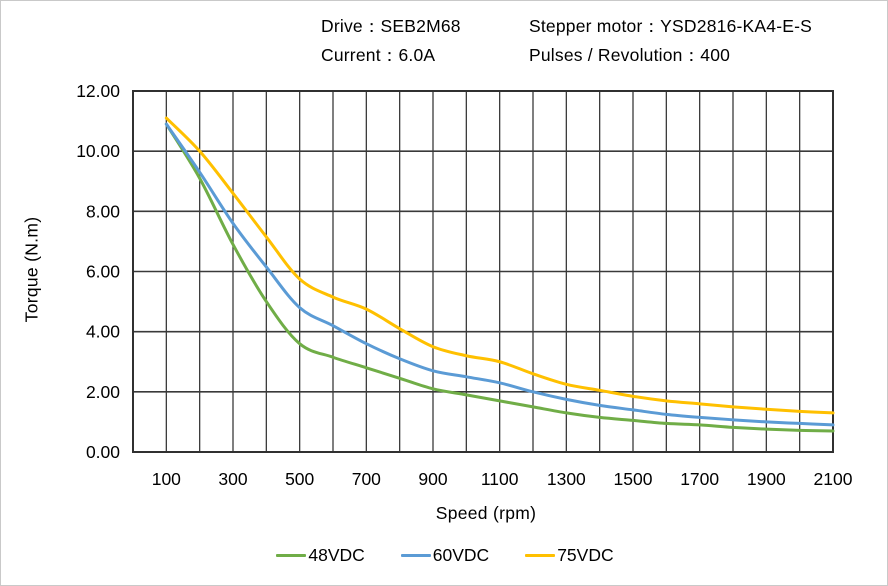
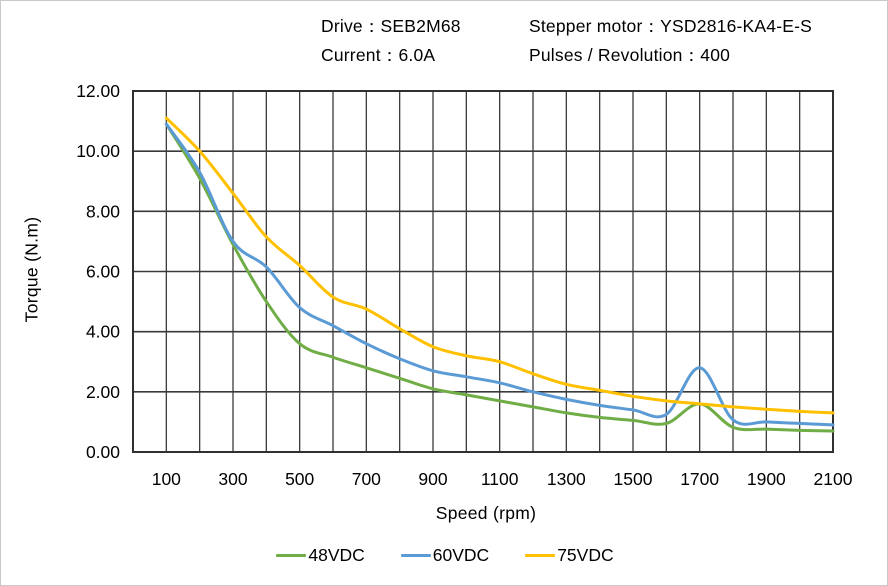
60VDC/300: 7.6 -> 7.0
75VDC/500: 5.8 -> 6.2
48VDC/1700: 0.9 -> 1.6
60VDC/1700: 1.1 -> 2.8
